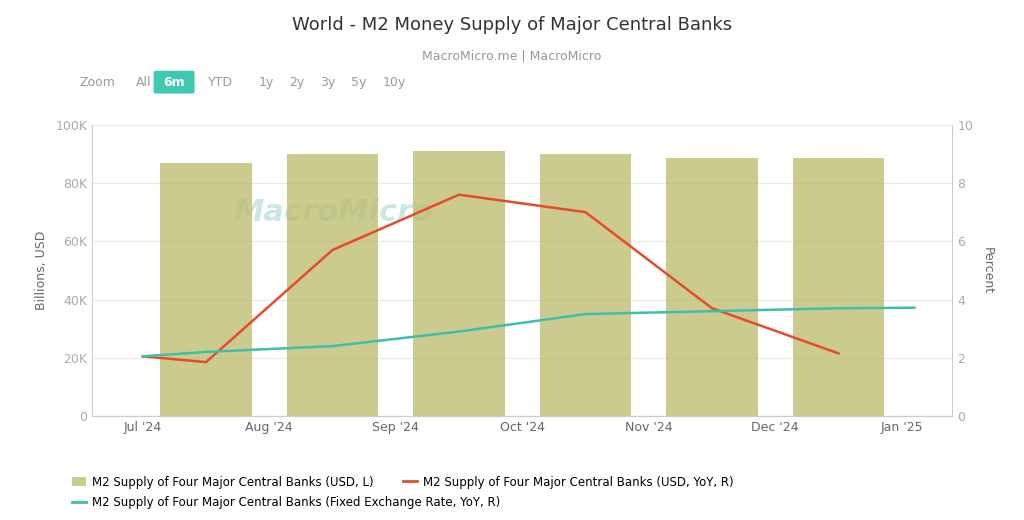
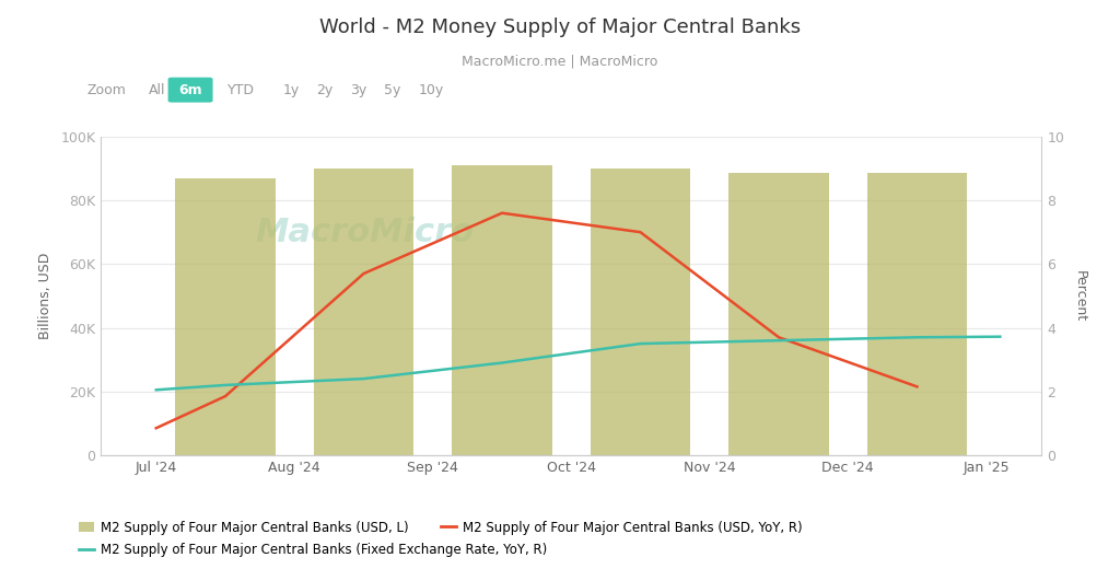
M2 Supply of Four Major Central Banks (USD, YoY, R)/Jul '24: 2.05 -> 0.85
